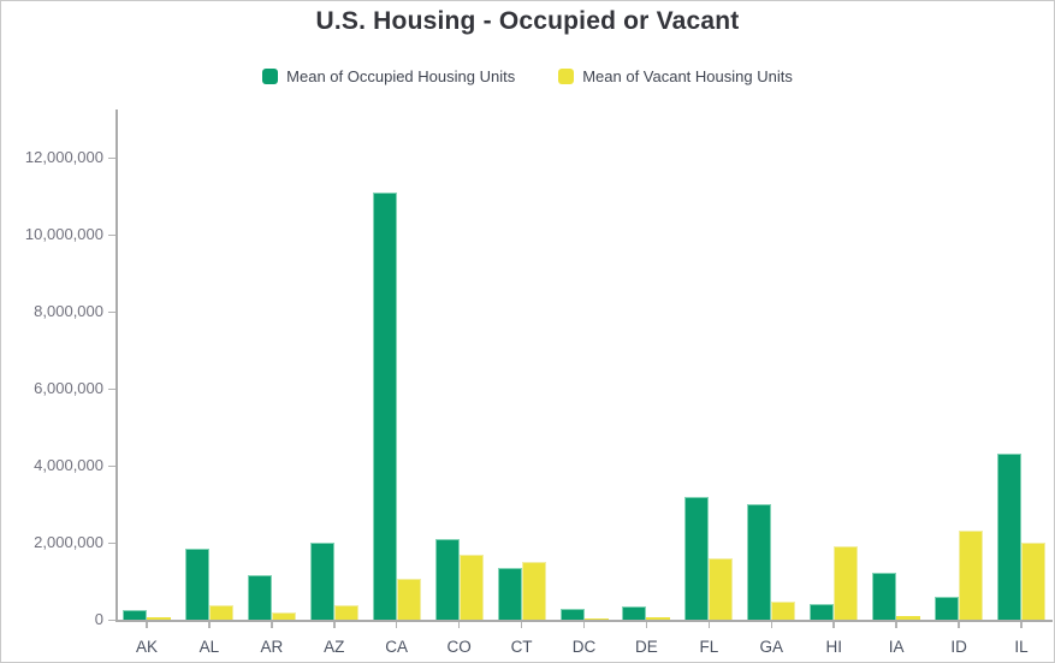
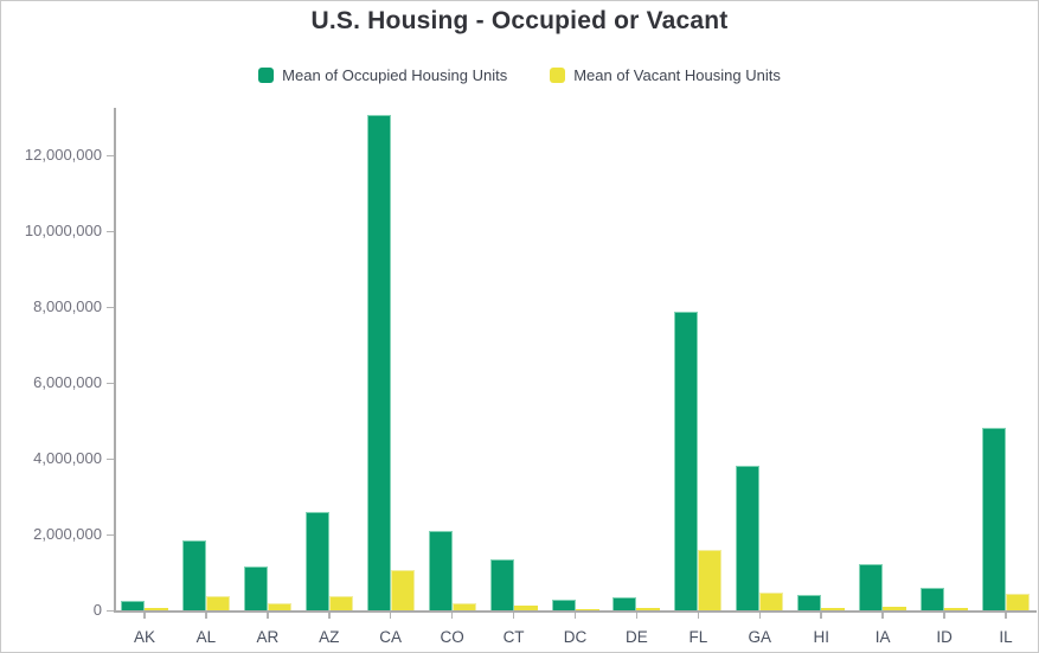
Mean of Occupied Housing Units/AZ: 2000000 -> 2600000
Mean of Occupied Housing Units/CA: 11100000 -> 13000000
Mean of Vacant Housing Units/CO: 1700000 -> 200000
Mean of Vacant Housing Units/CT: 1500000 -> 100000
Mean of Occupied Housing Units/FL: 3200000 -> 7900000
Mean of Occupied Housing Units/GA: 3000000 -> 3800000
Mean of Vacant Housing Units/HI: 1900000 -> 100000
Mean of Vacant Housing Units/ID: 2300000 -> 100000
Mean of Occupied Housing Units/IL: 4300000 -> 4800000
Mean of Vacant Housing Units/IL: 2000000 -> 400000
